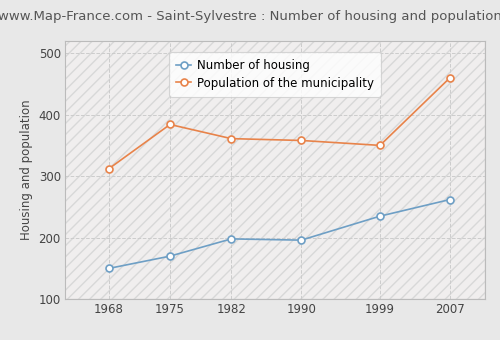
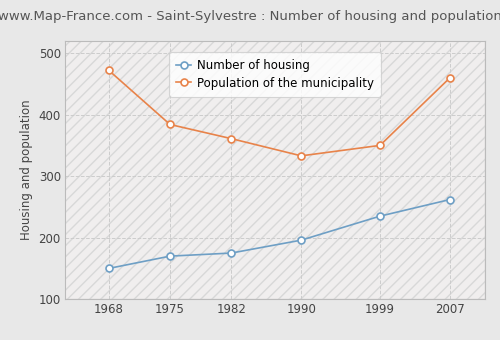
Population of the municipality/1968: 312 -> 472
Number of housing/1982: 198 -> 175
Population of the municipality/1990: 358 -> 333
